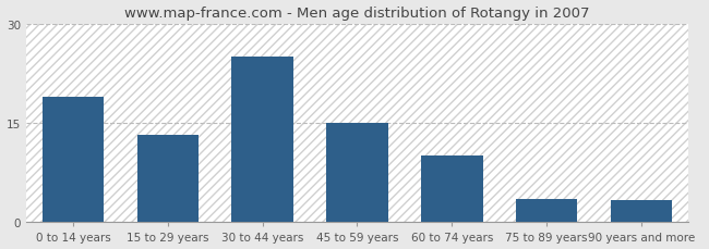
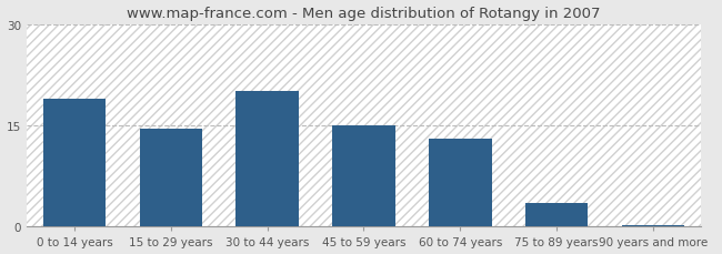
15 to 29 years: 13.2 -> 14.5
30 to 44 years: 25.0 -> 20.0
60 to 74 years: 10.0 -> 13.0
90 years and more: 3.4 -> 0.3
